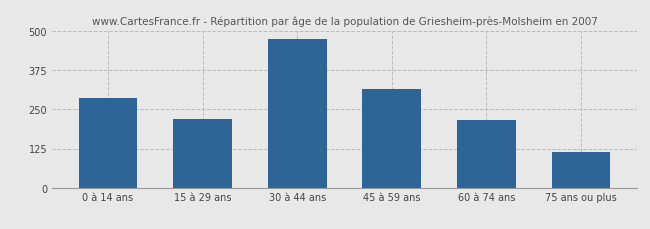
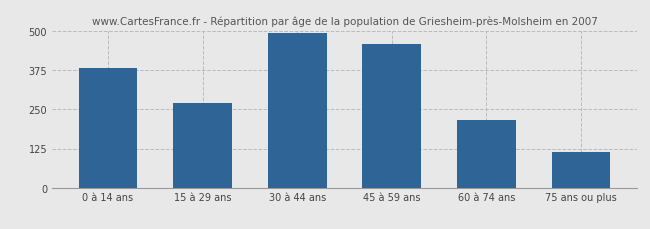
0 à 14 ans: 285 -> 382
15 à 29 ans: 220 -> 270
30 à 44 ans: 475 -> 493
45 à 59 ans: 315 -> 458
